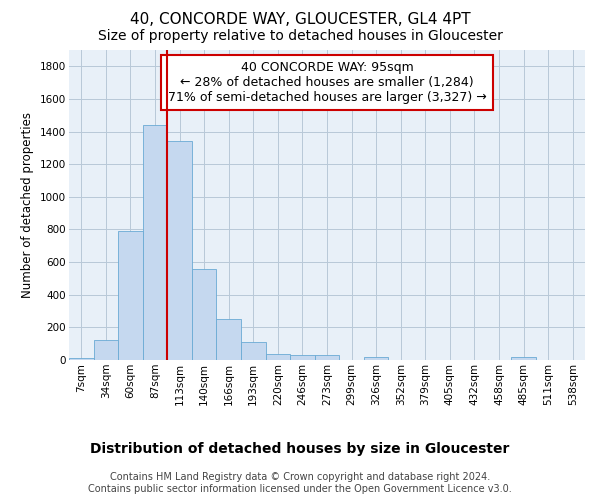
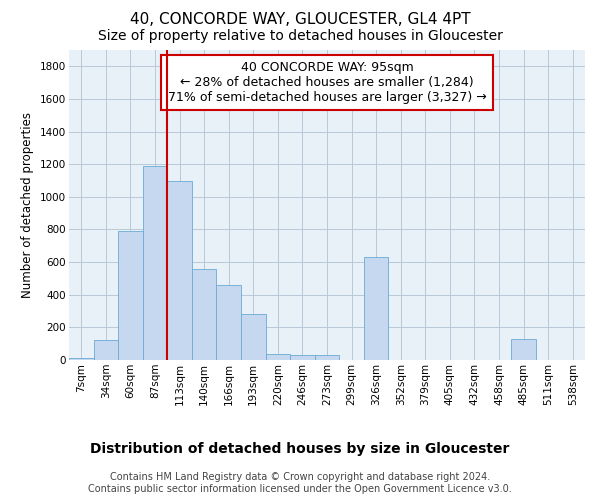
87sqm: 1440 -> 1190
113sqm: 1340 -> 1100
166sqm: 250 -> 460
193sqm: 110 -> 280
326sqm: 20 -> 630
485sqm: 20 -> 130
